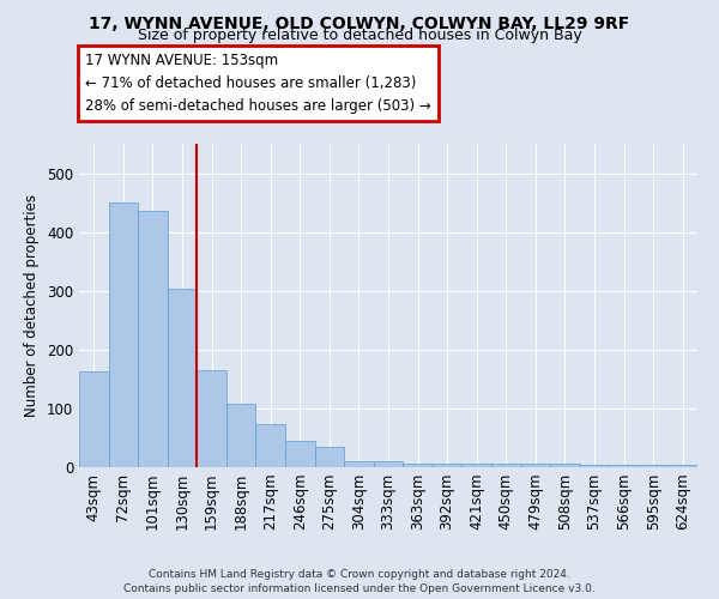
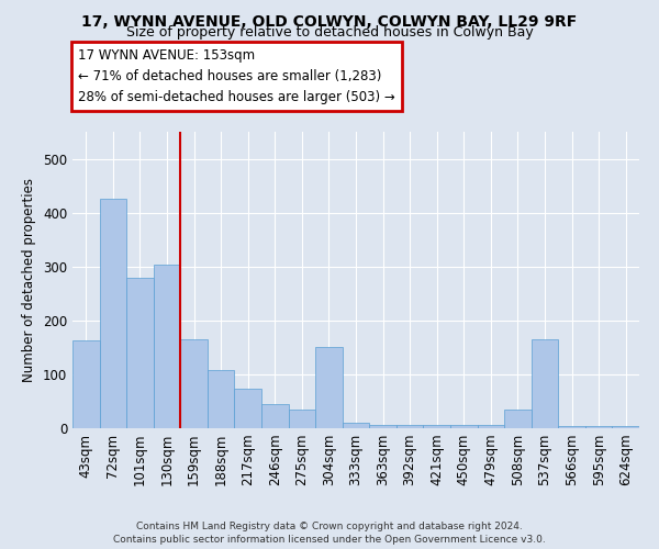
72sqm: 450 -> 425
101sqm: 435 -> 280
304sqm: 10 -> 150
508sqm: 7 -> 35
537sqm: 5 -> 165
